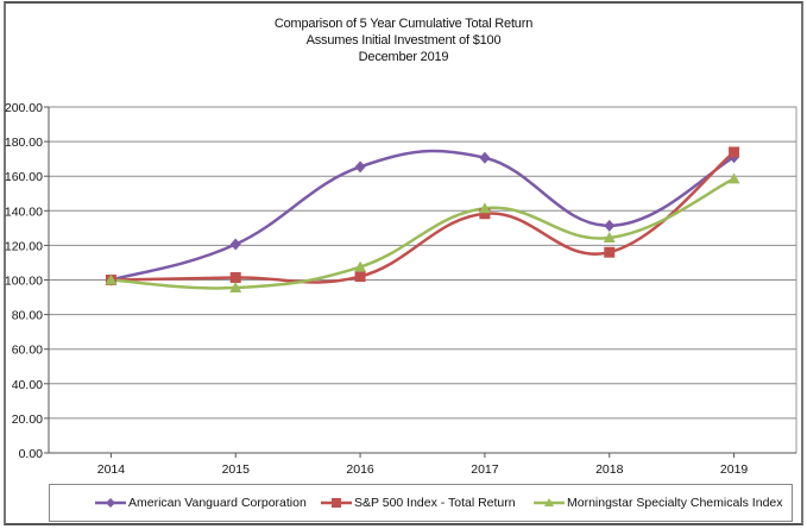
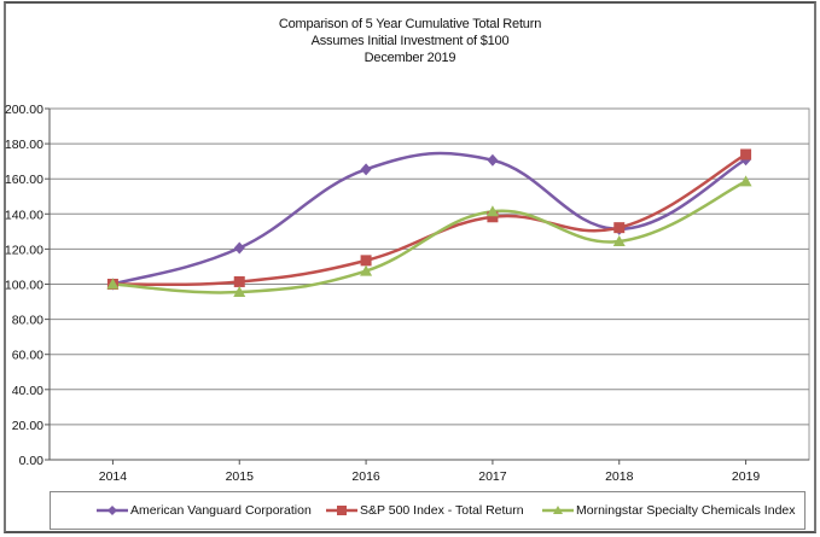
S&P 500 Index - Total Return/2016: 102 -> 114
S&P 500 Index - Total Return/2018: 116 -> 132
